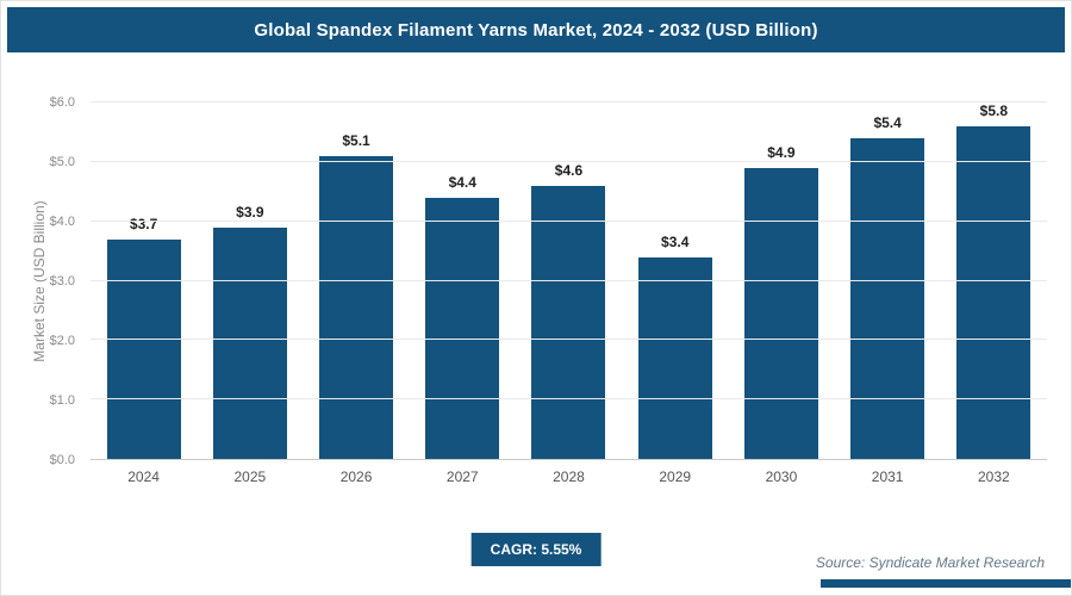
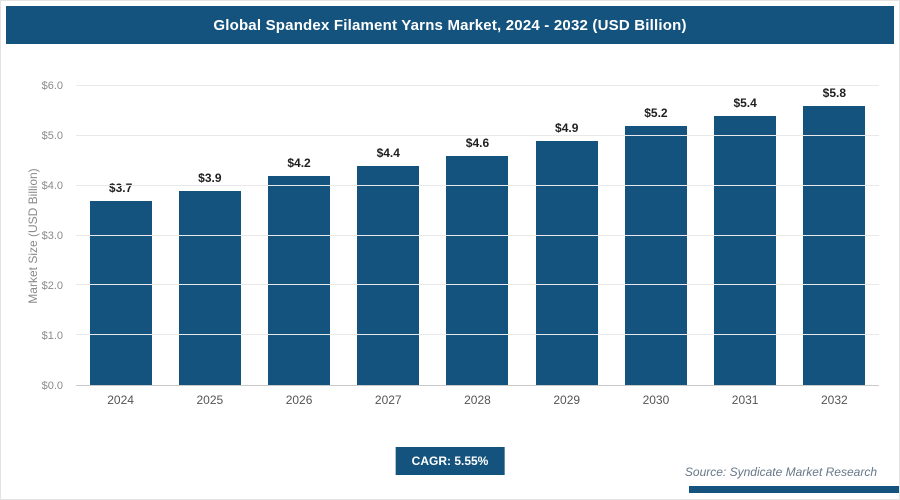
2026: $5.1 -> $4.2
2029: $3.4 -> $4.9
2030: $4.9 -> $5.2
